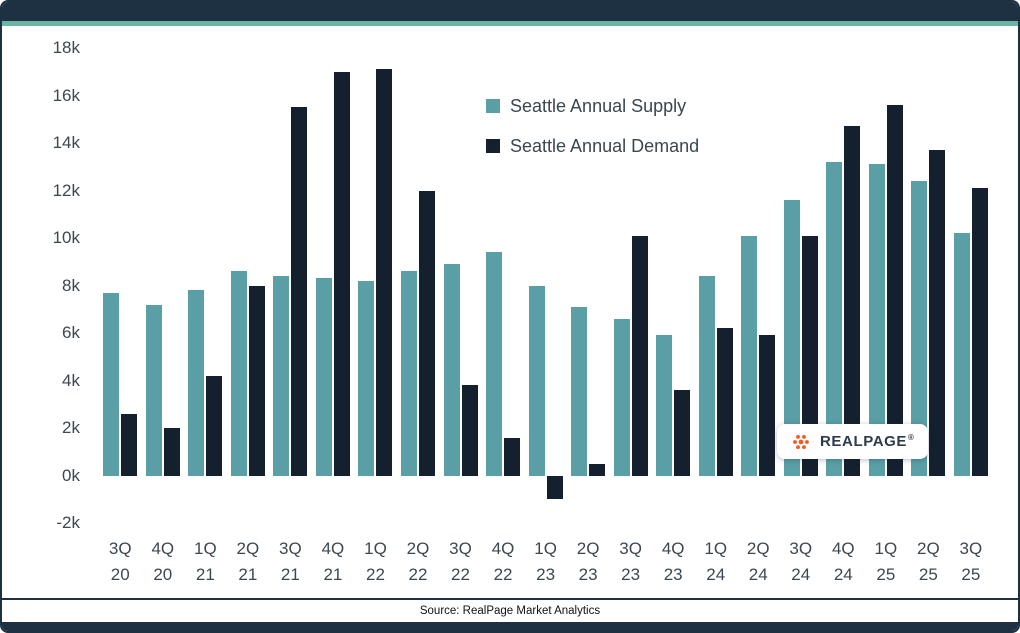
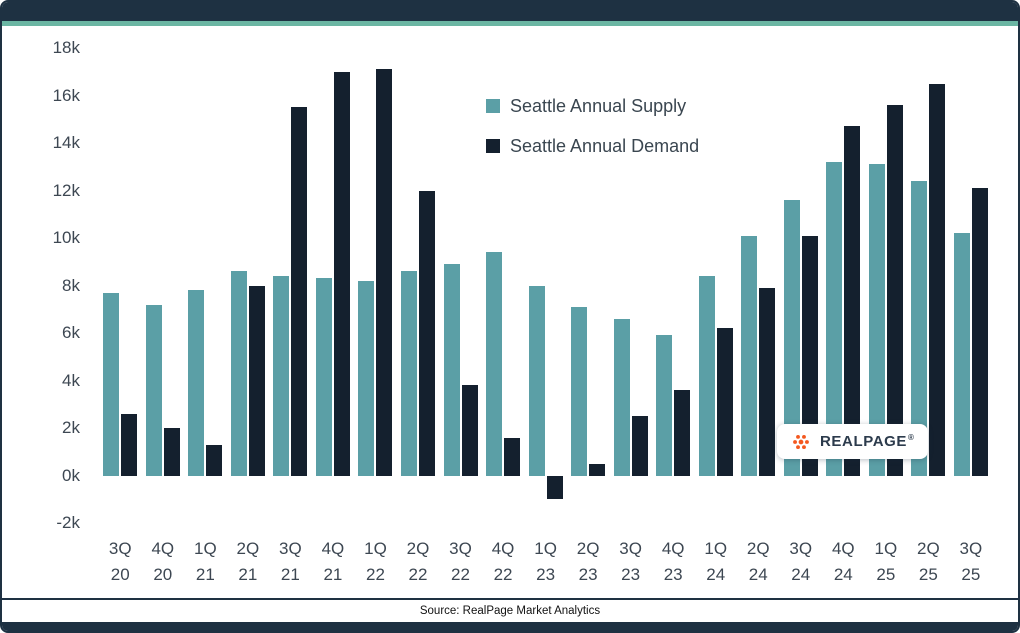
Seattle Annual Demand/1Q 21: 4.2k -> 1.3k
Seattle Annual Demand/3Q 23: 10.1k -> 2.5k
Seattle Annual Demand/2Q 24: 5.9k -> 7.9k
Seattle Annual Demand/2Q 25: 13.7k -> 16.5k
